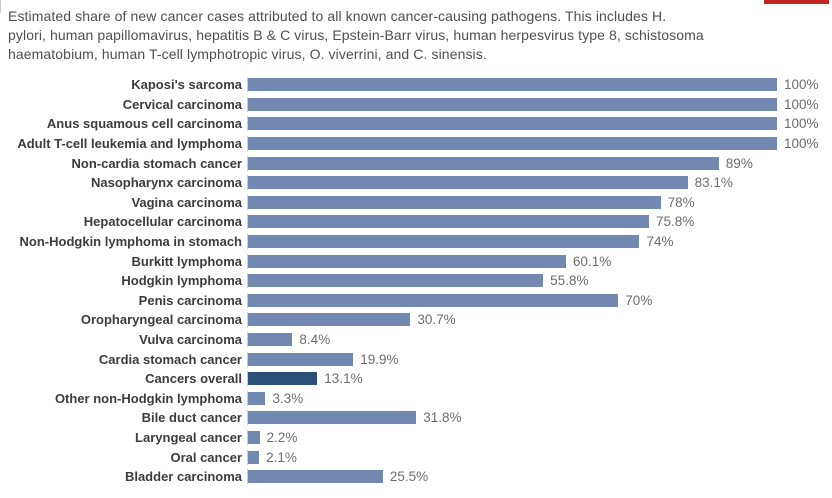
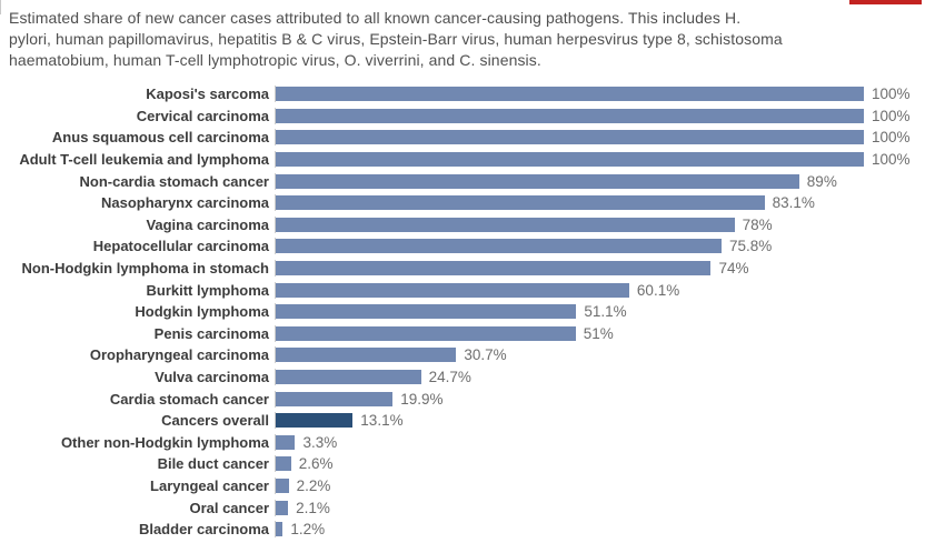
Hodgkin lymphoma: 55.8% -> 51.1%
Penis carcinoma: 70% -> 51%
Vulva carcinoma: 8.4% -> 24.7%
Bile duct cancer: 31.8% -> 2.6%
Bladder carcinoma: 25.5% -> 1.2%
